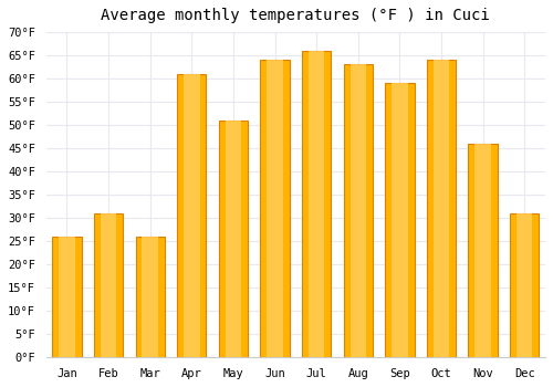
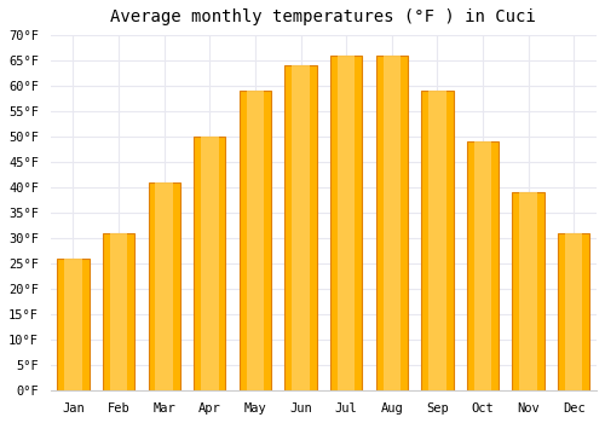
Mar: 26°F -> 41°F
Apr: 61°F -> 50°F
May: 51°F -> 59°F
Aug: 63°F -> 66°F
Oct: 64°F -> 49°F
Nov: 46°F -> 39°F
